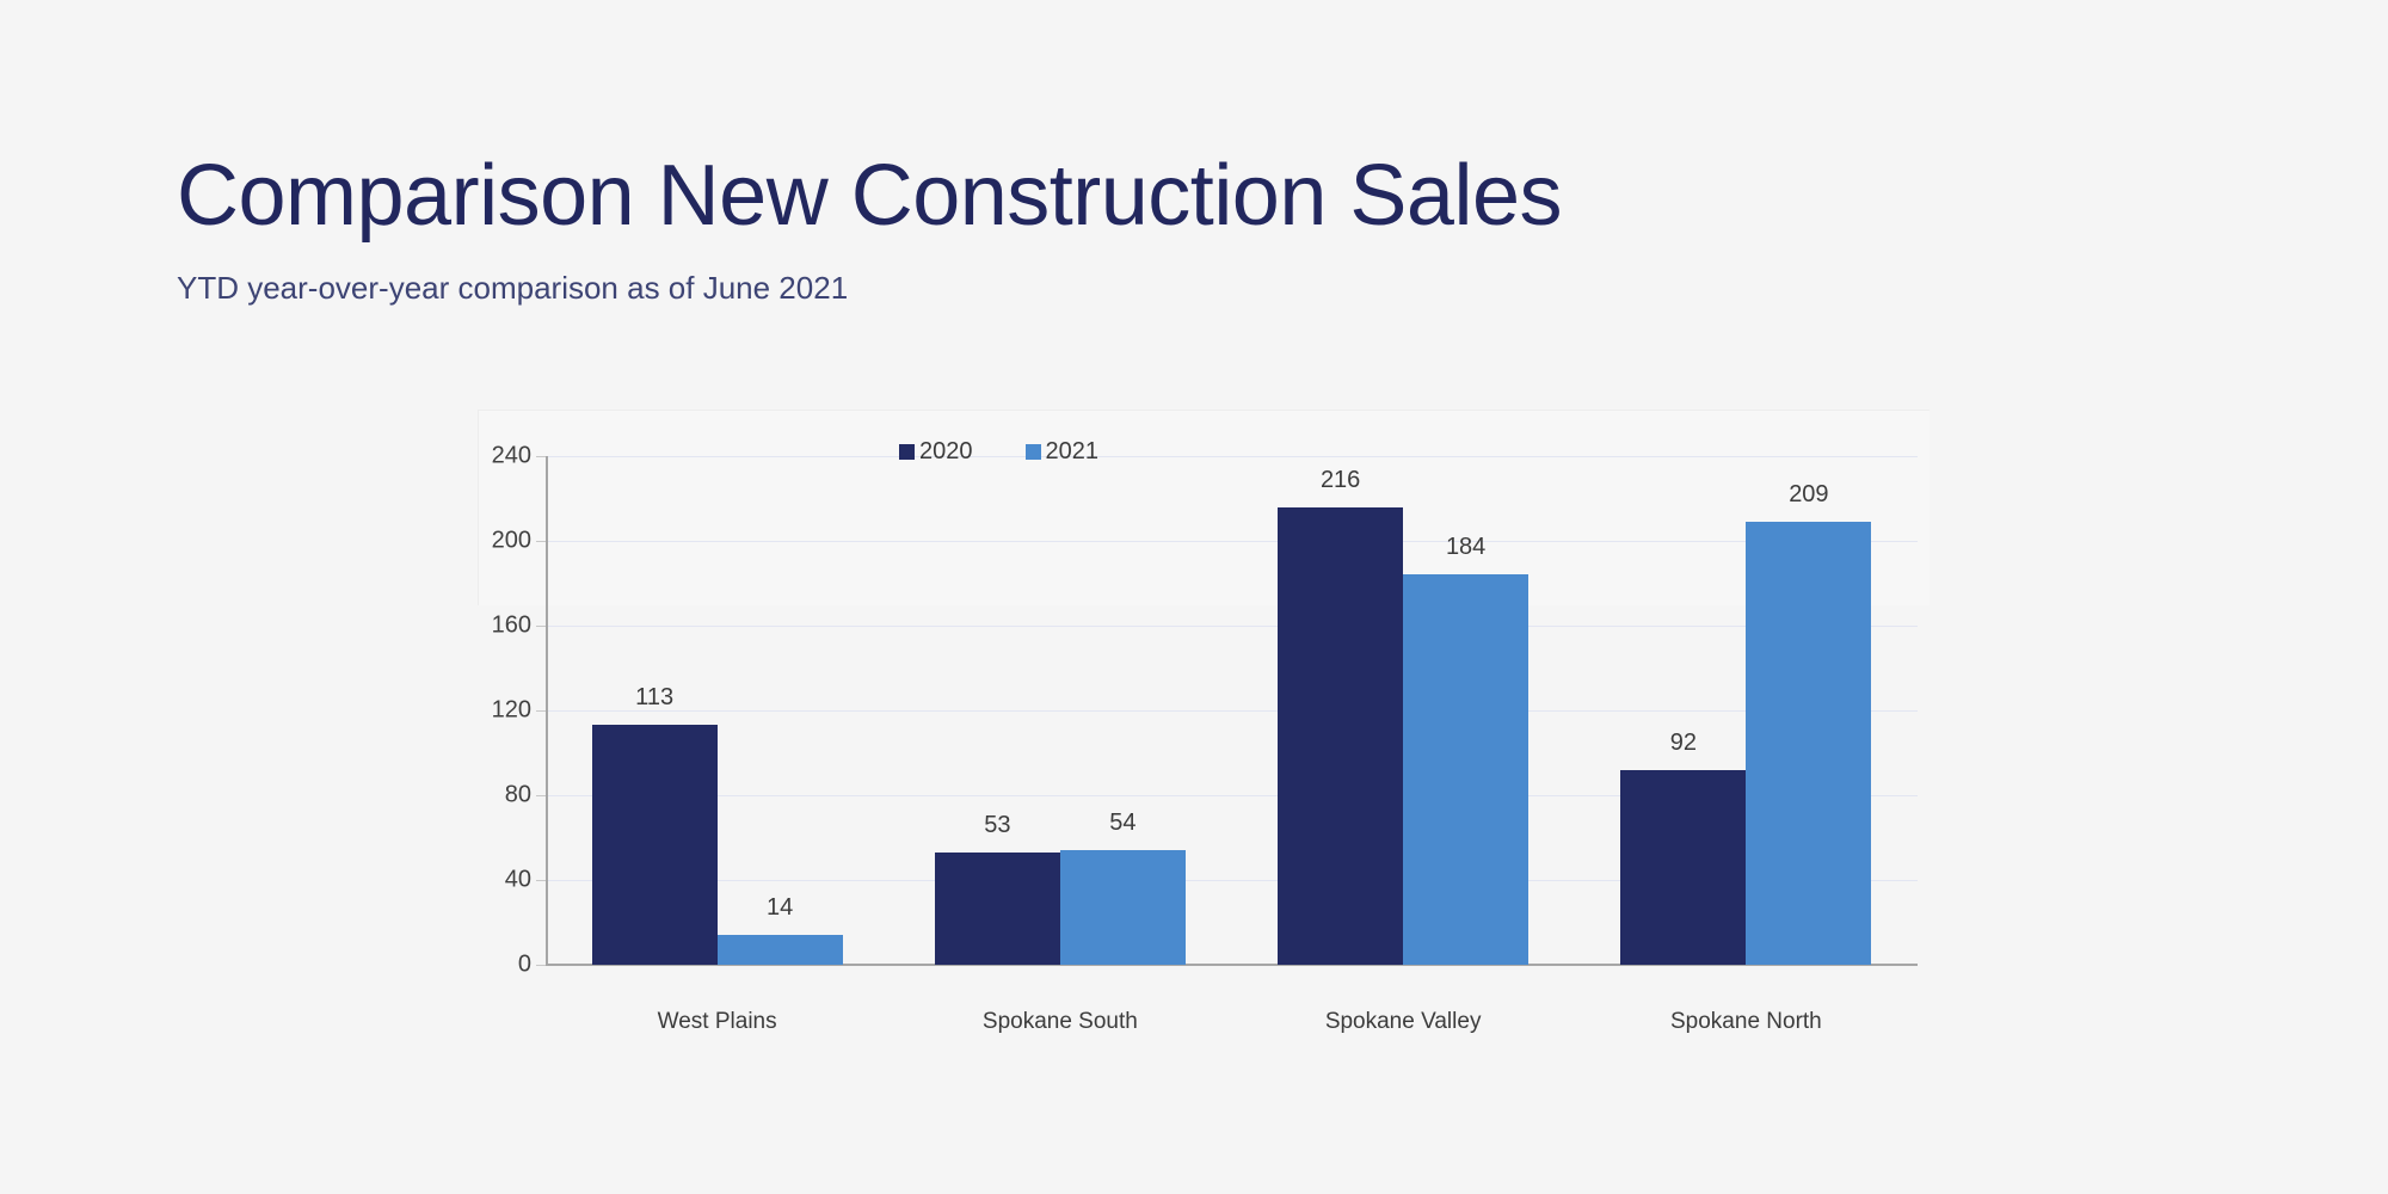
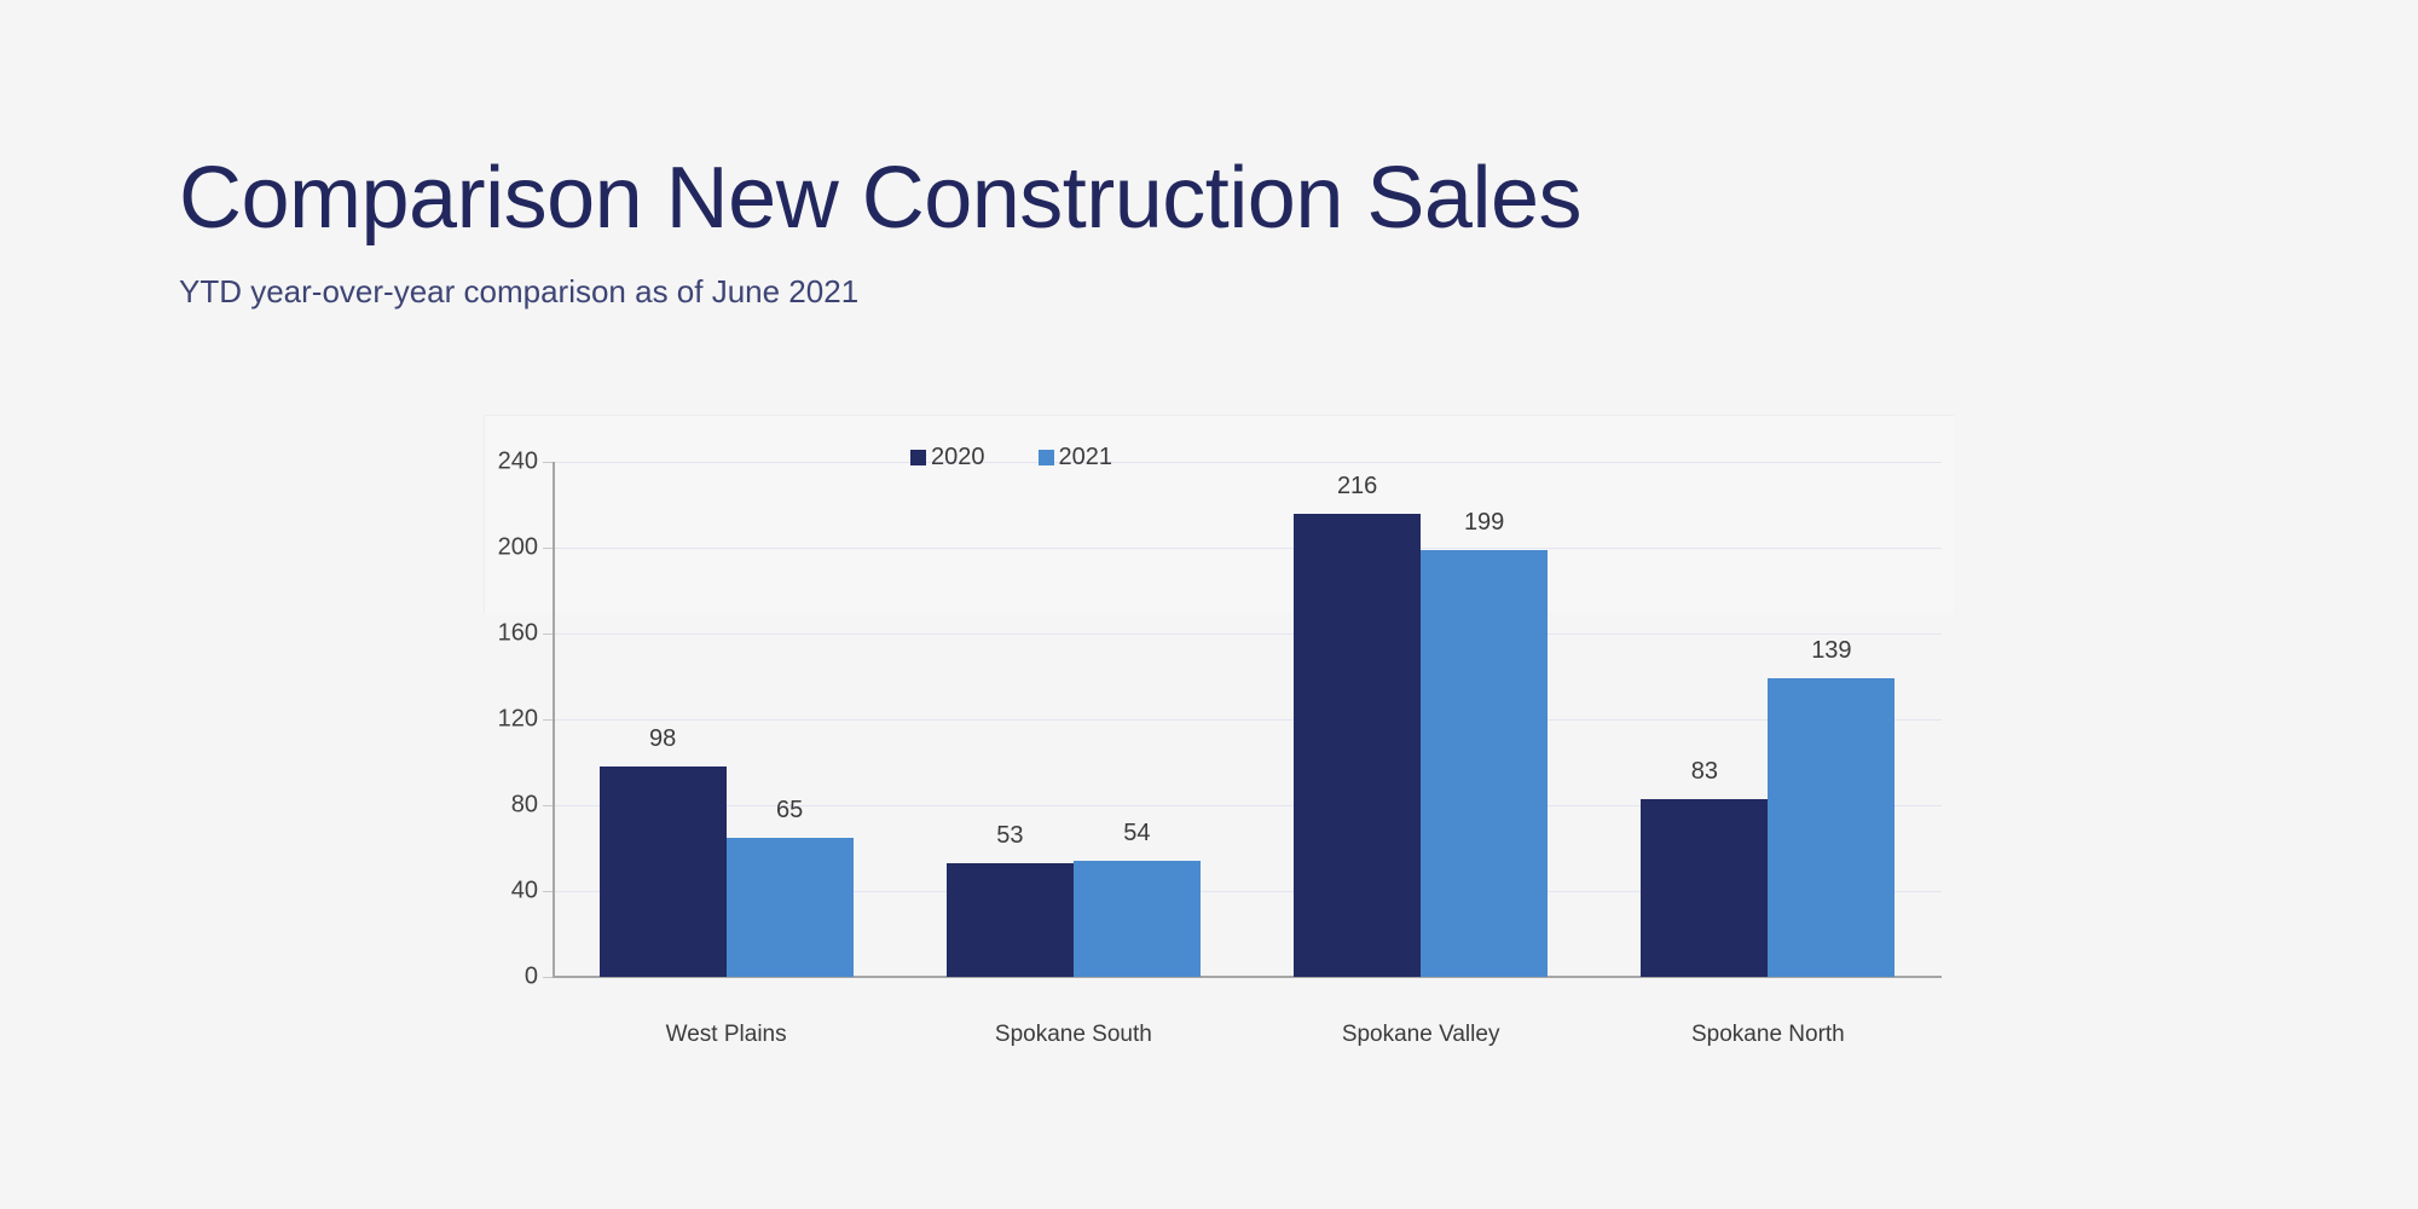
2020/West Plains: 113 -> 98
2021/West Plains: 14 -> 65
2021/Spokane Valley: 184 -> 199
2020/Spokane North: 92 -> 83
2021/Spokane North: 209 -> 139
